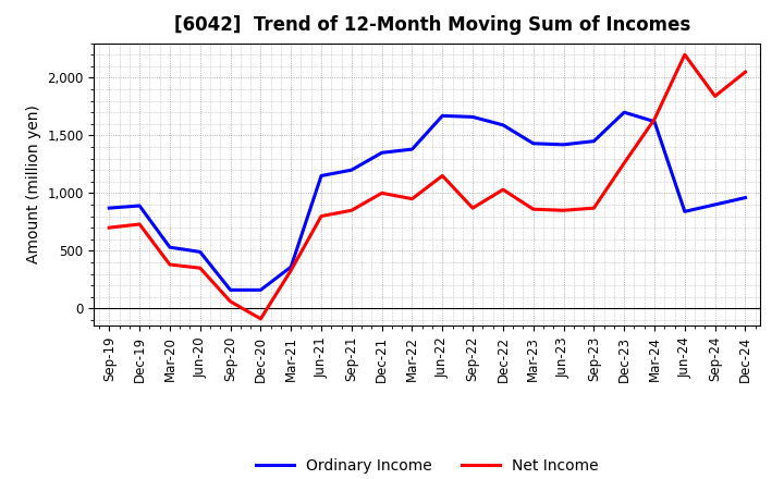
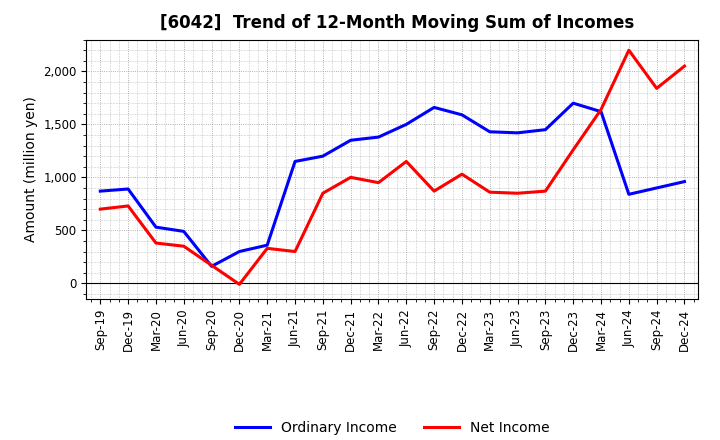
Net Income/Sep-20: 60 -> 170
Ordinary Income/Dec-20: 160 -> 300
Net Income/Dec-20: -90 -> -10
Net Income/Jun-21: 800 -> 300
Ordinary Income/Jun-22: 1,670 -> 1,500
